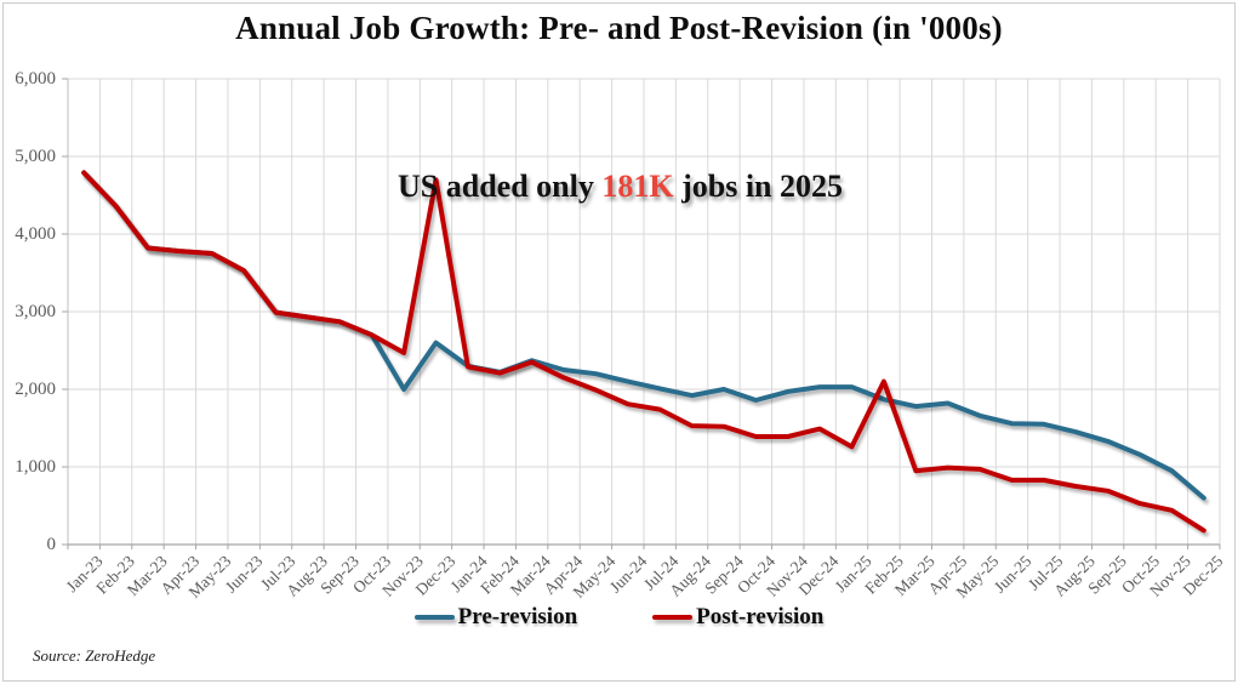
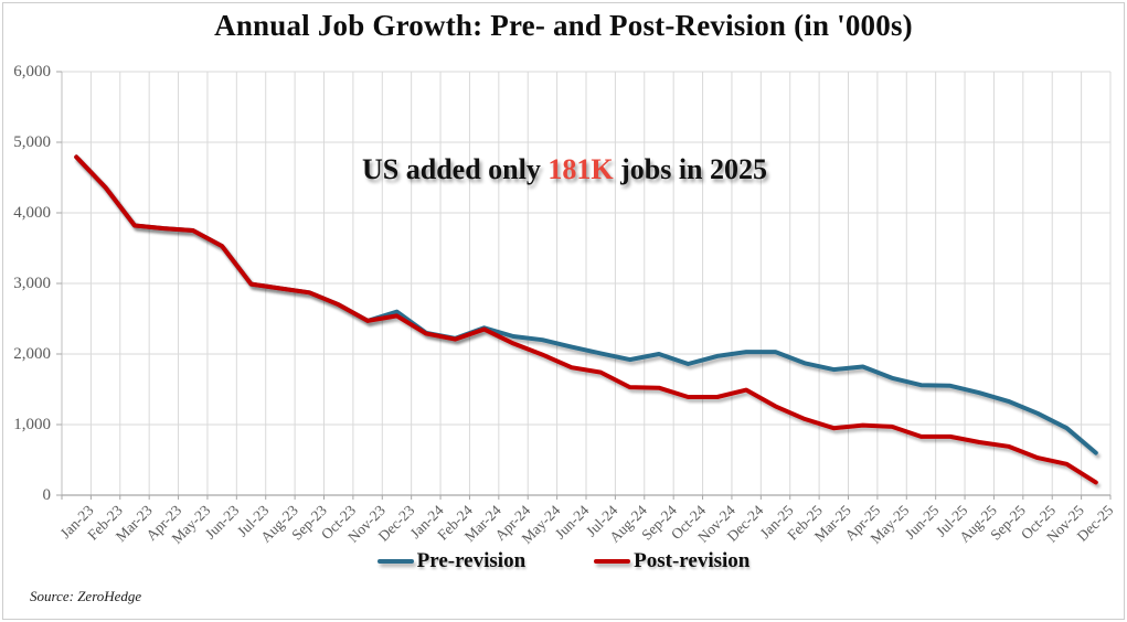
Pre-revision/Nov-23: 2000 -> 2500
Post-revision/Dec-23: 4700 -> 2500
Post-revision/Feb-25: 2100 -> 1100
